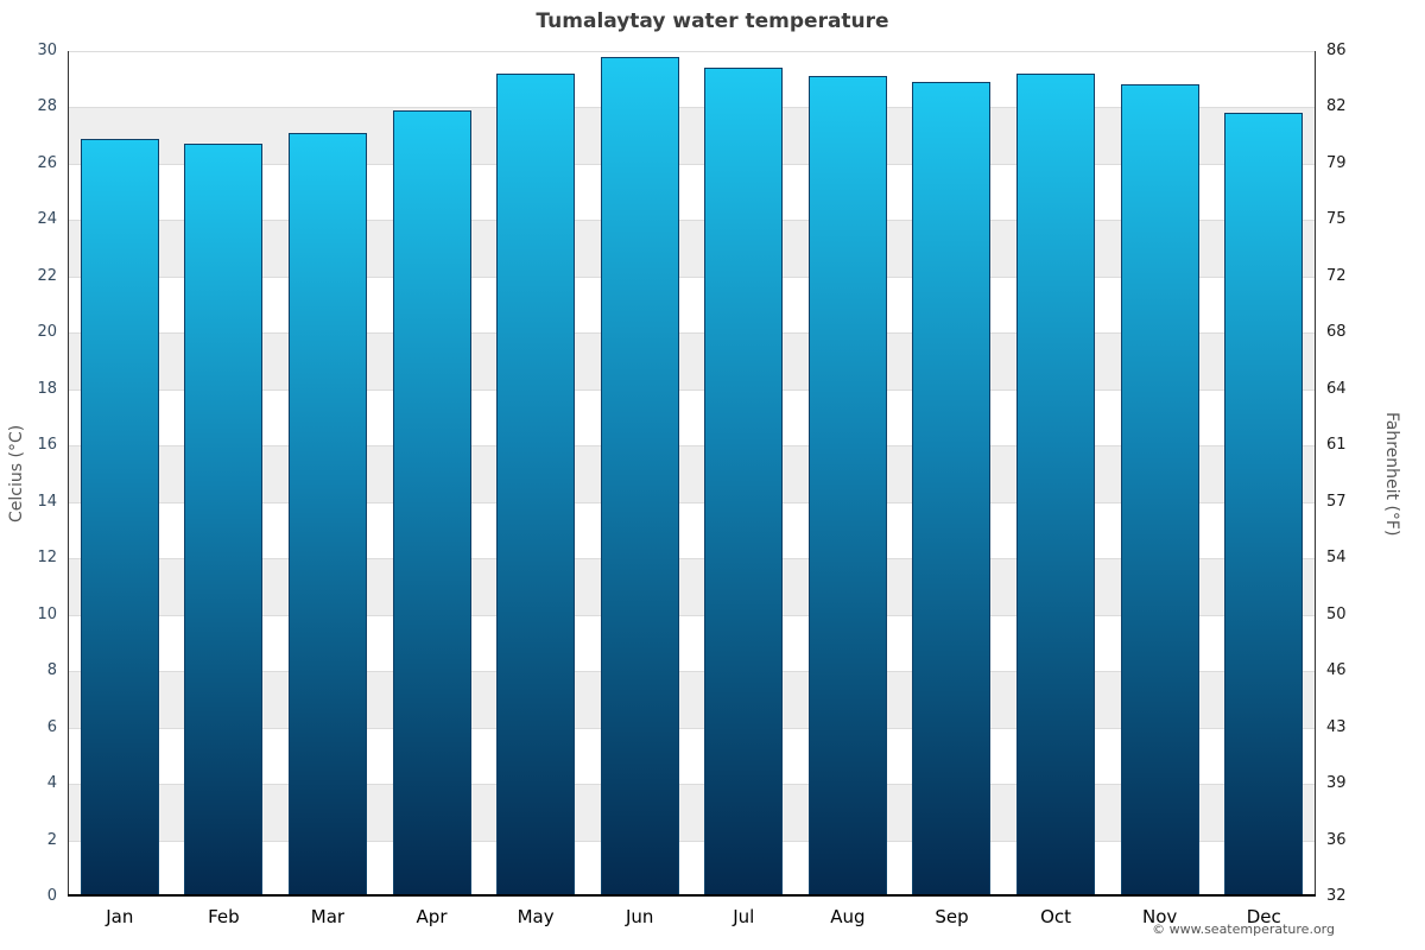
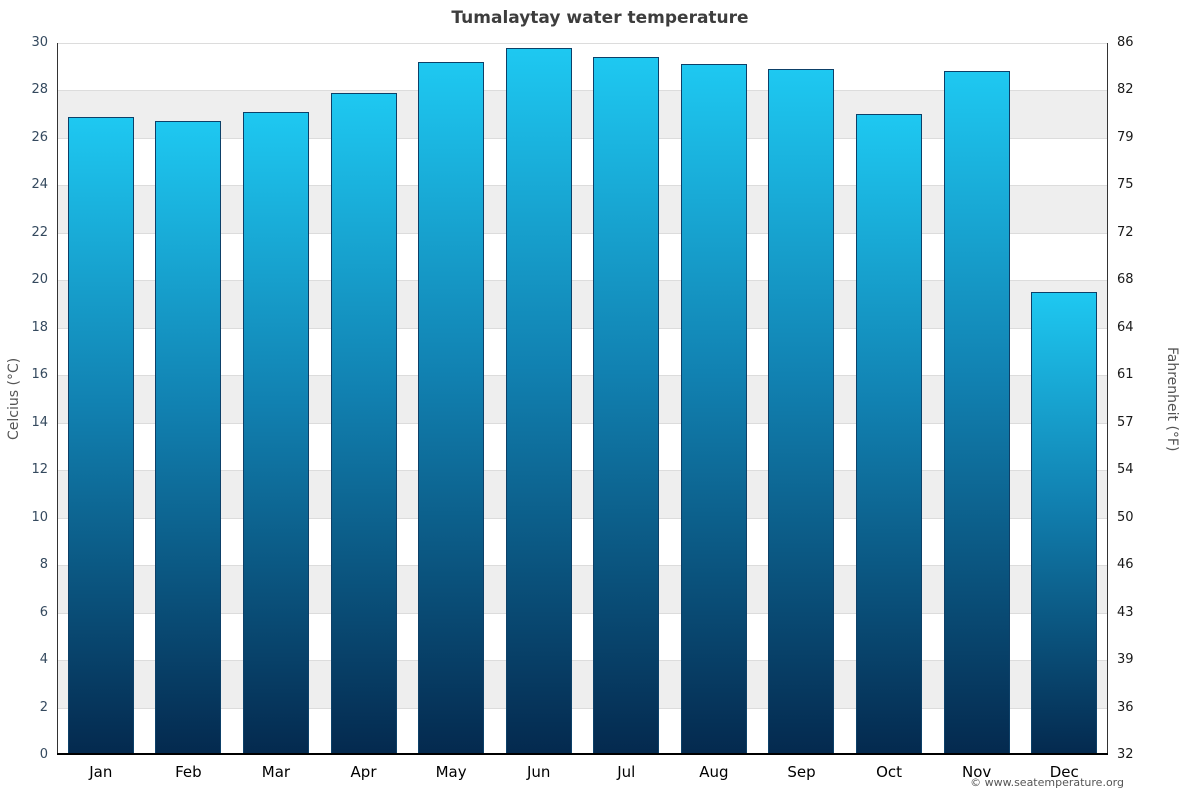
Oct: 29.2 -> 27.0
Dec: 27.8 -> 19.5
